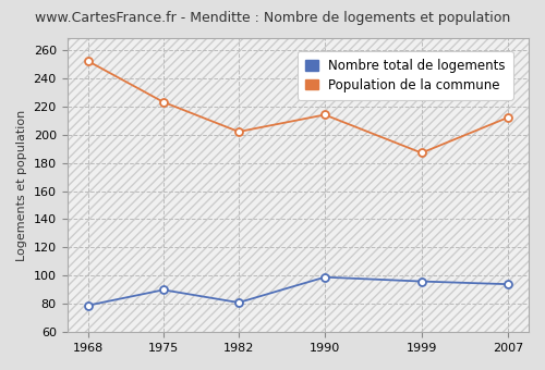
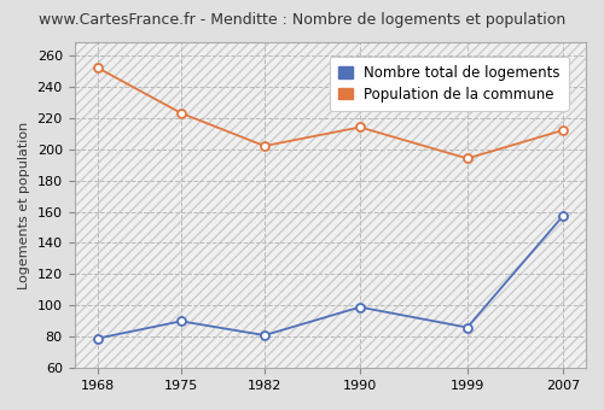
Nombre total de logements/1999: 96 -> 86
Population de la commune/1999: 187 -> 194
Nombre total de logements/2007: 94 -> 157
